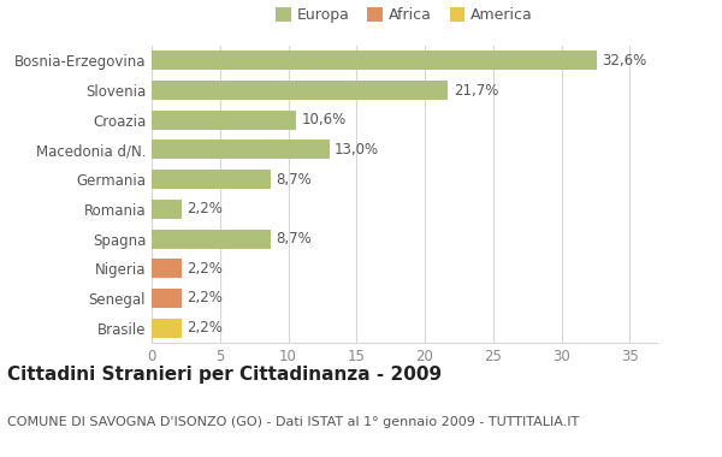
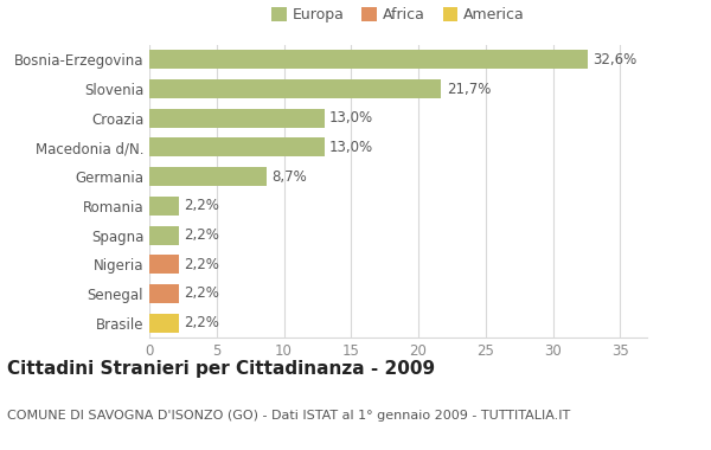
Croazia: 10,6% -> 13,0%
Spagna: 8,7% -> 2,2%
